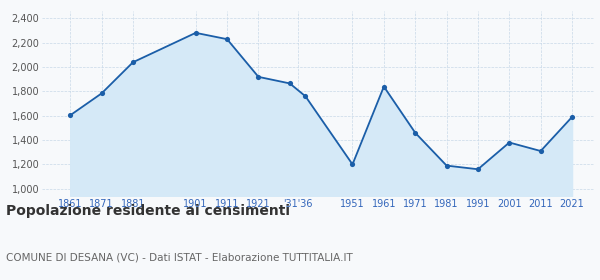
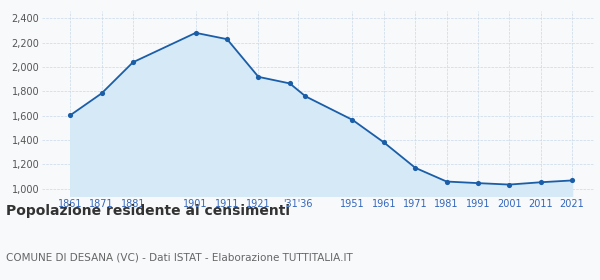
1951: 1,200 -> 1,570
1961: 1,840 -> 1,380
1971: 1,460 -> 1,170
1981: 1,190 -> 1,060
1991: 1,160 -> 1,050
2001: 1,380 -> 1,030
2011: 1,310 -> 1,050
2021: 1,590 -> 1,070
